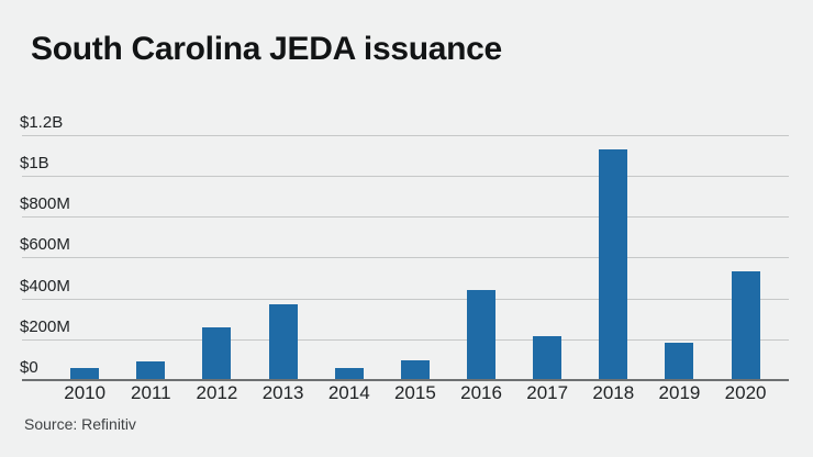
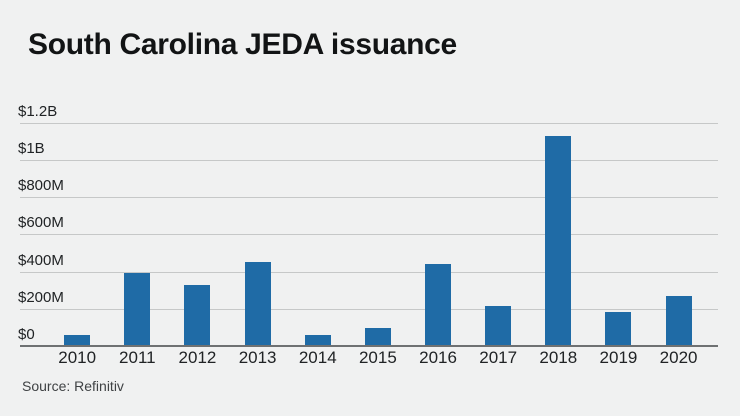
2011: $90M -> $390M
2012: $260M -> $330M
2013: $370M -> $450M
2020: $530M -> $270M
